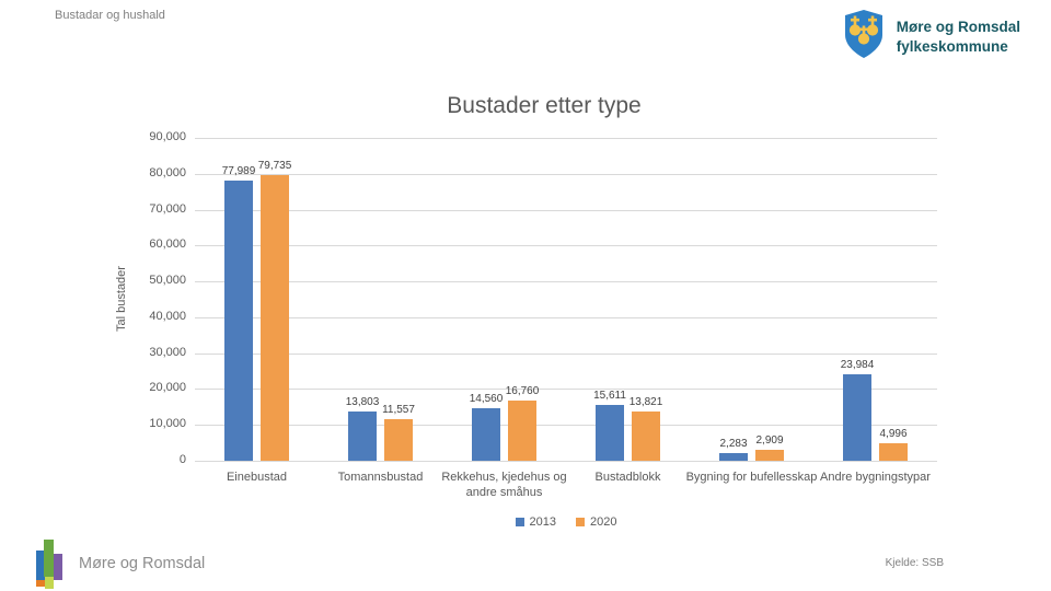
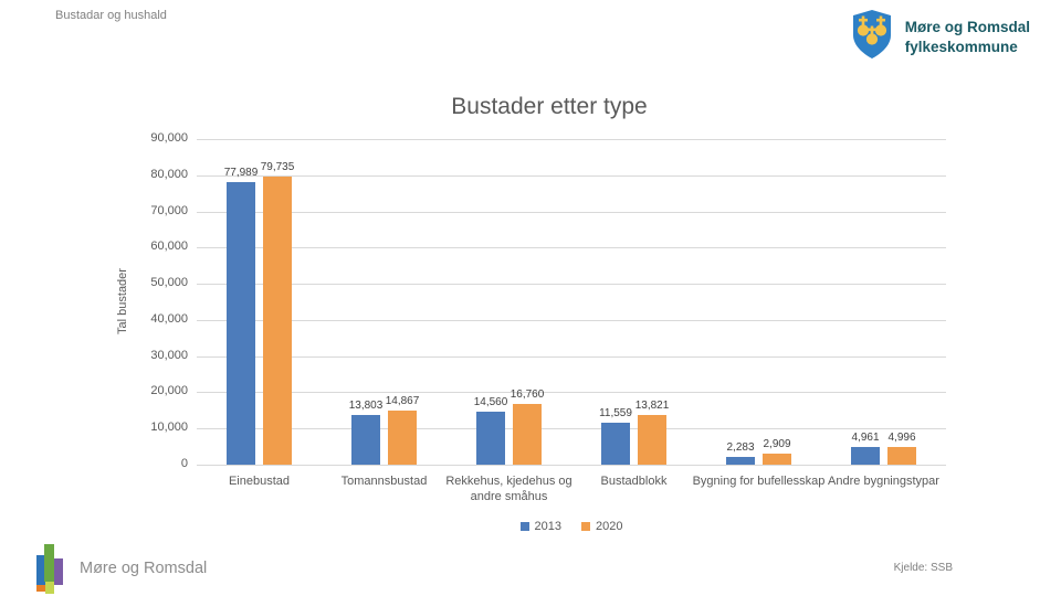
2020/Tomannsbustad: 11,557 -> 14,867
2013/Bustadblokk: 15,611 -> 11,559
2013/Andre bygningstypar: 23,984 -> 4,961
